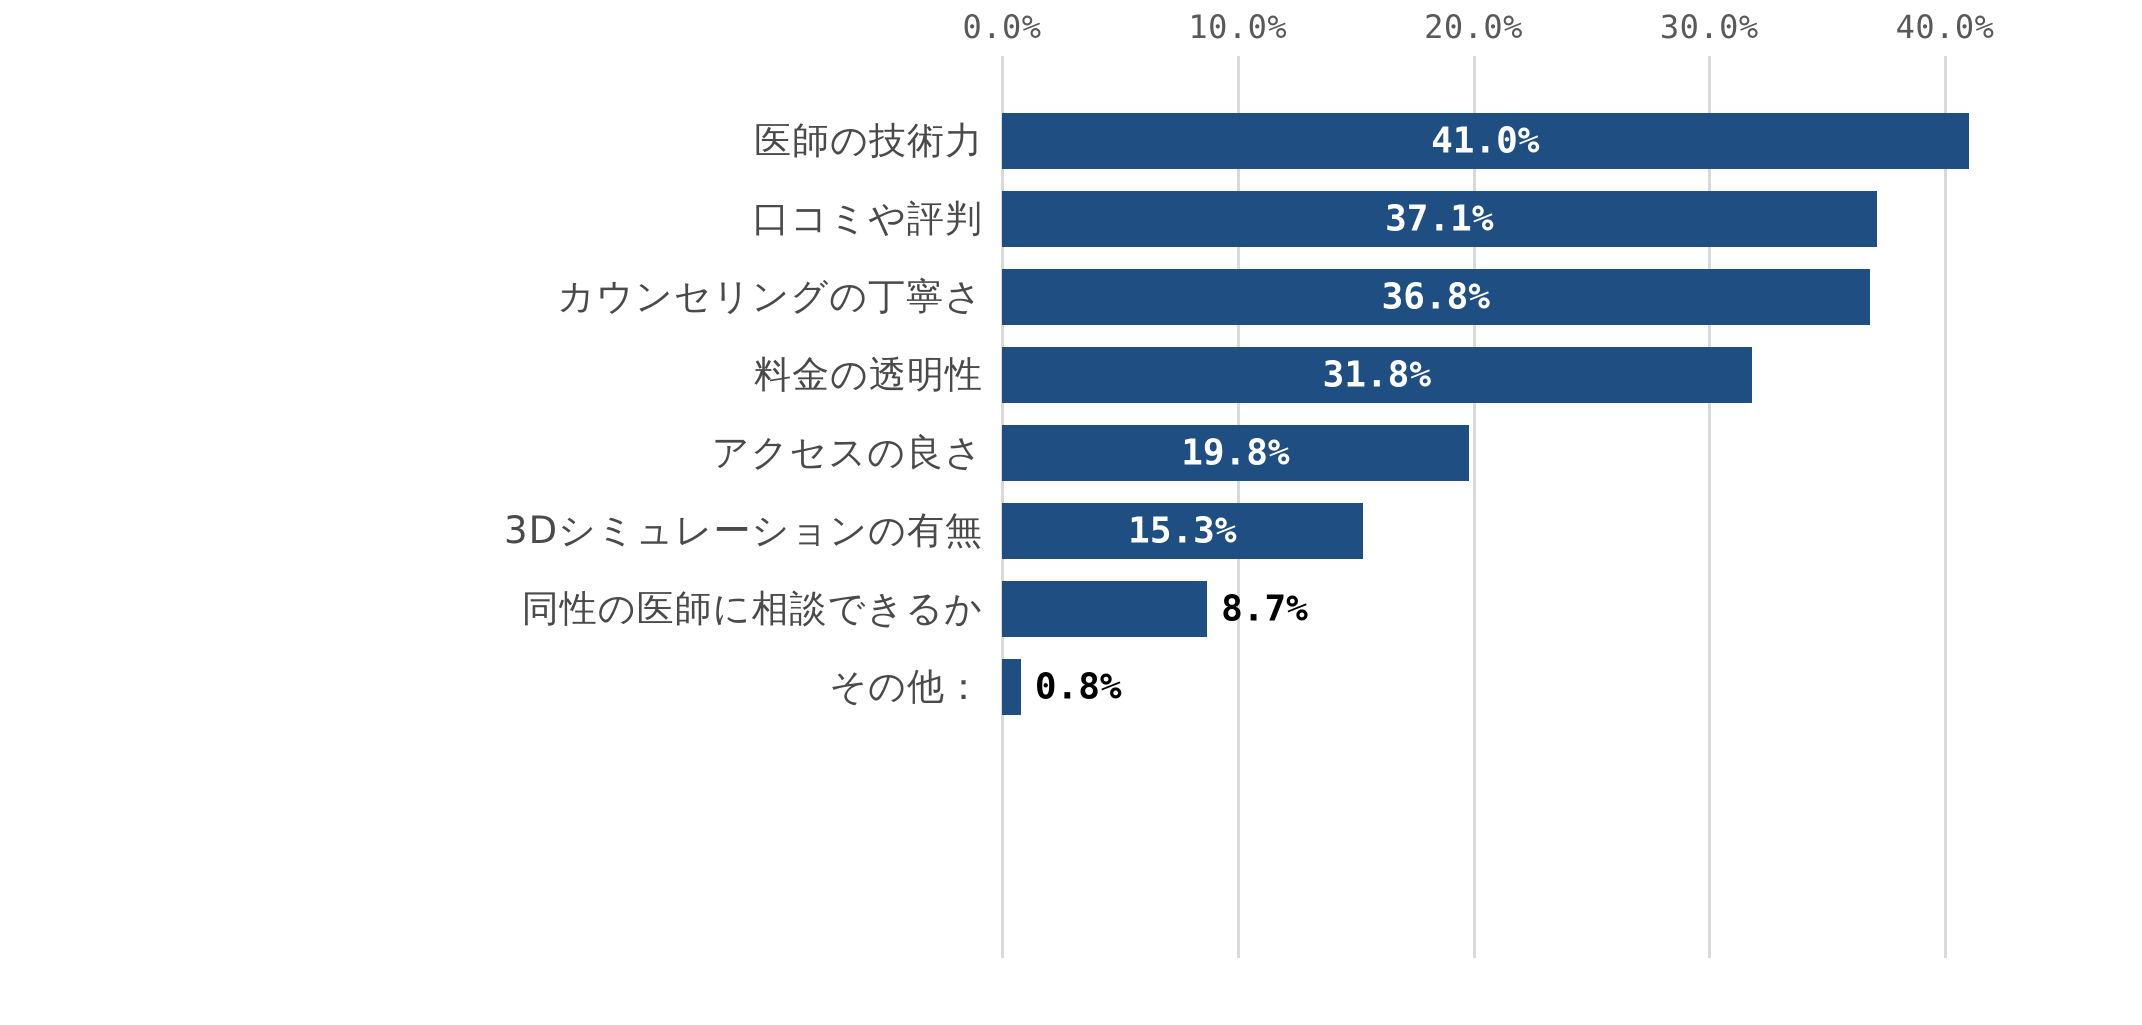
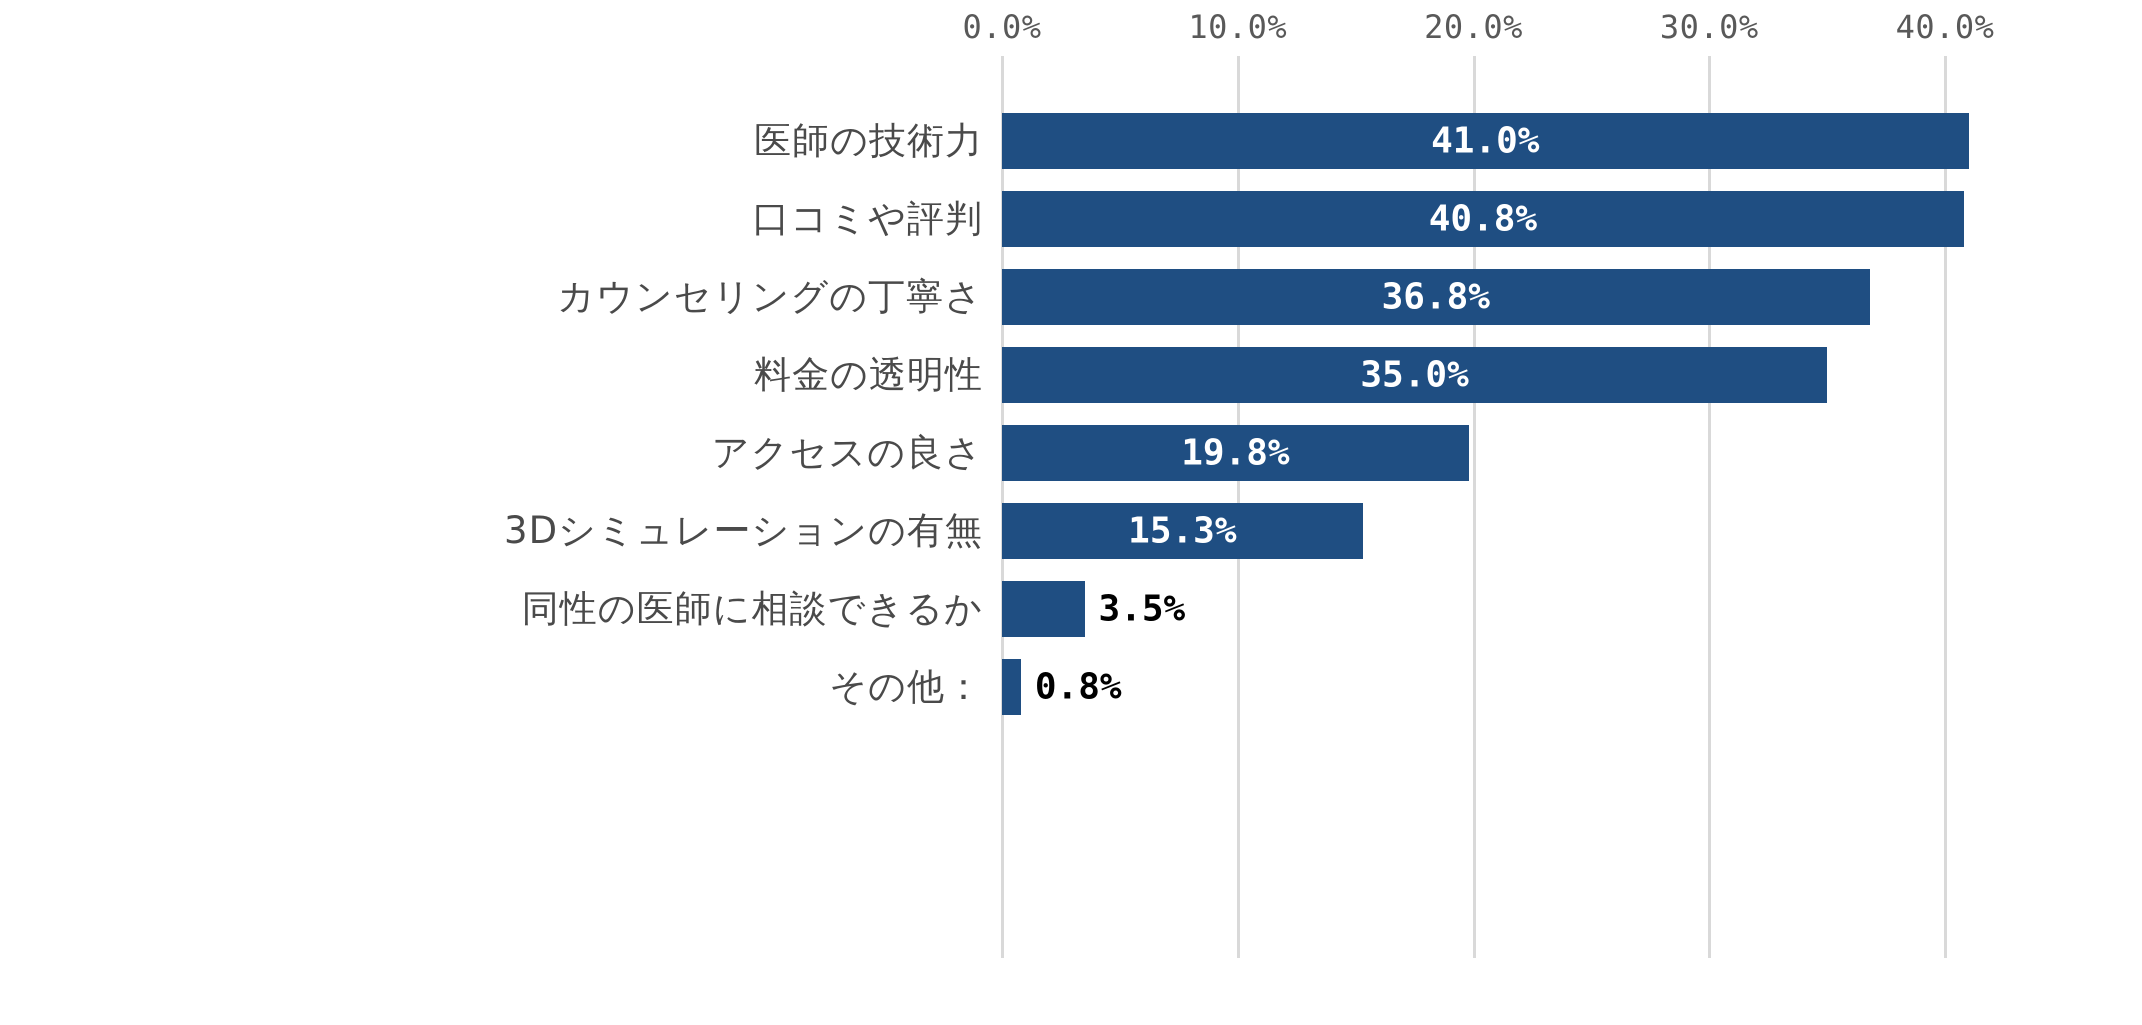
口コミや評判: 37.1% -> 40.8%
料金の透明性: 31.8% -> 35.0%
同性の医師に相談できるか: 8.7% -> 3.5%
